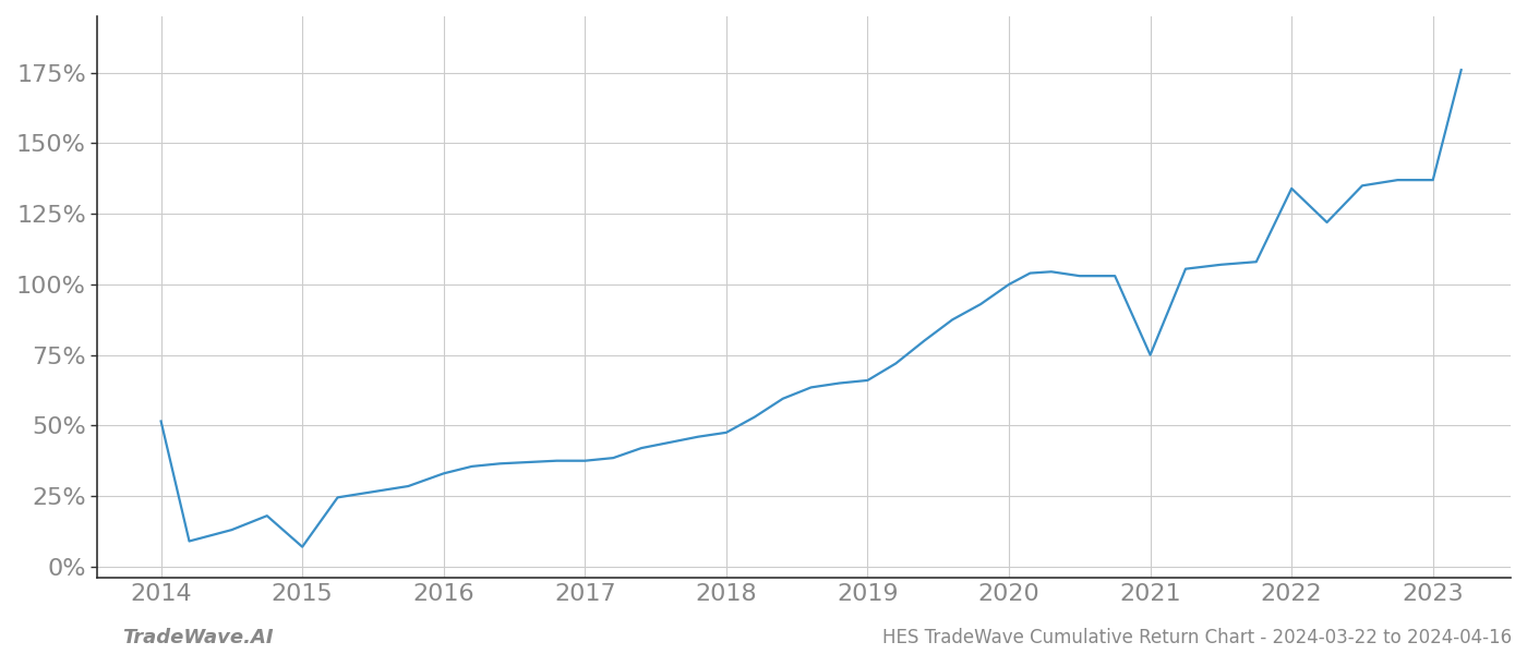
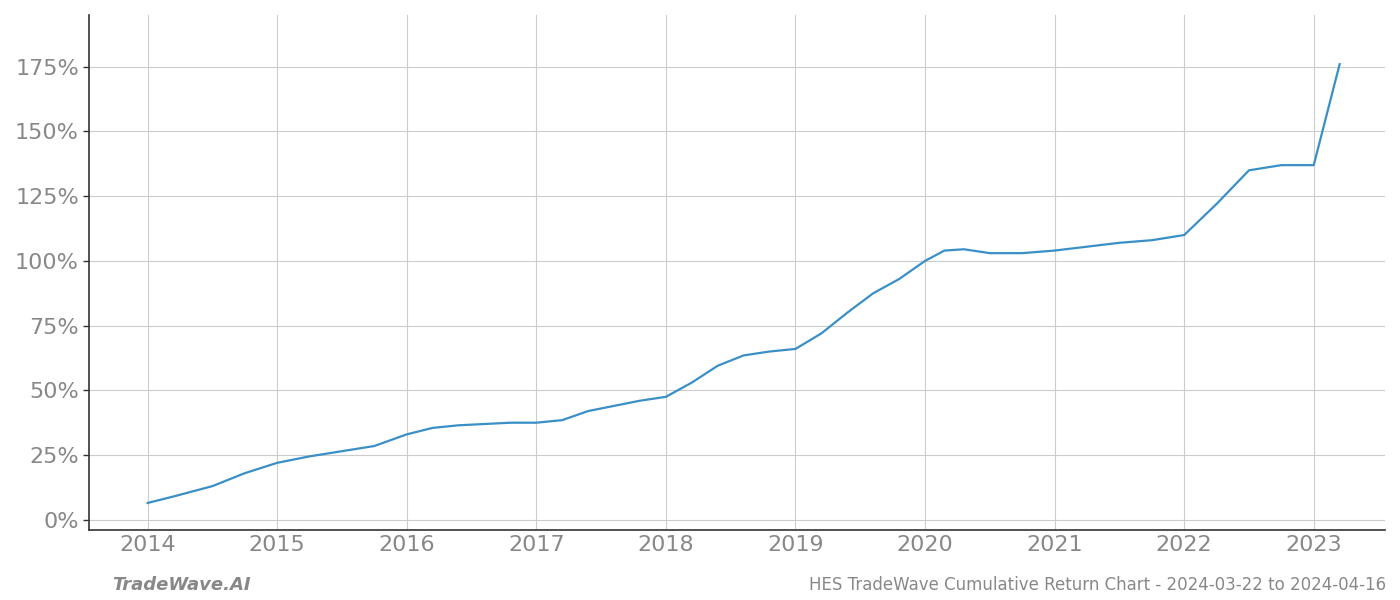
2014: 51.5% -> 6.5%
2015: 7.0% -> 22.0%
2021: 75.0% -> 104.0%
2022: 134.0% -> 110.0%
